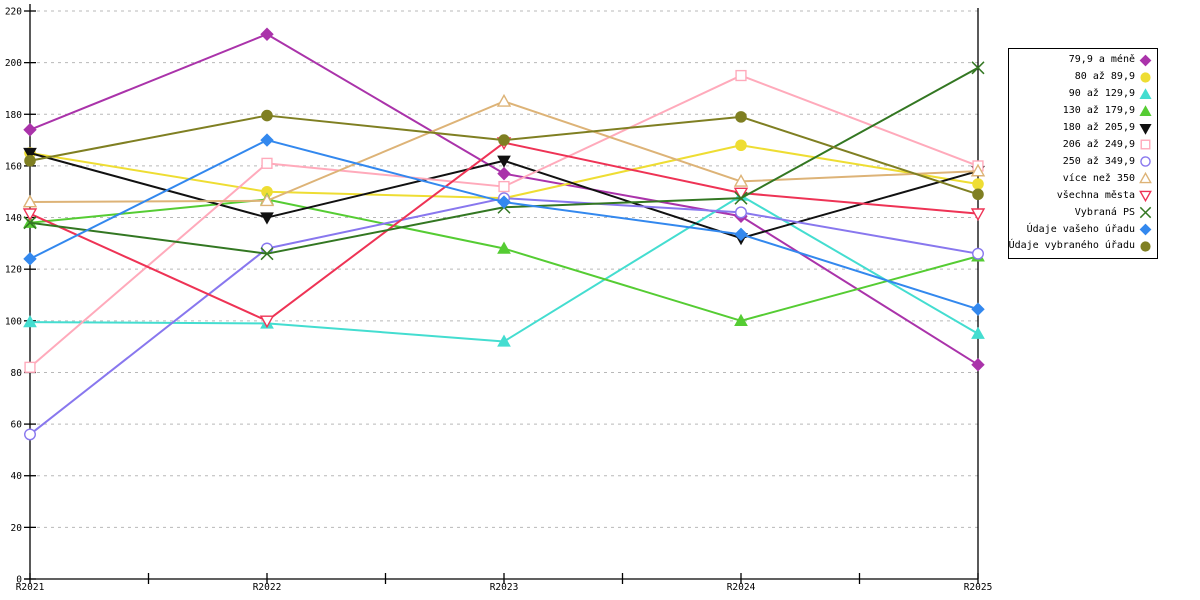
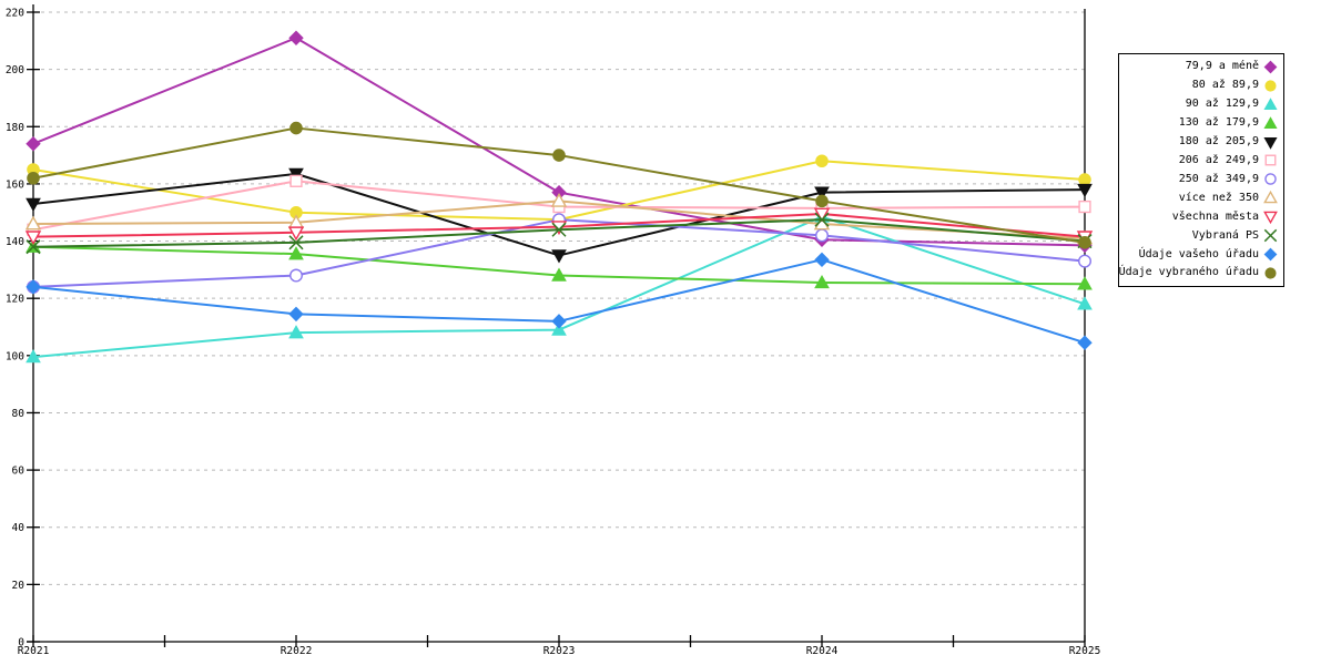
180 až 205,9/R2021: 165 -> 153
206 až 249,9/R2021: 82 -> 144
250 až 349,9/R2021: 56 -> 124
90 až 129,9/R2022: 99 -> 108
130 až 179,9/R2022: 147 -> 136
180 až 205,9/R2022: 140 -> 164
všechna města/R2022: 100 -> 143
Vybraná PS/R2022: 126 -> 140
Údaje vašeho úřadu/R2022: 170 -> 114
90 až 129,9/R2023: 92 -> 109
180 až 205,9/R2023: 162 -> 135
více než 350/R2023: 185 -> 154
všechna města/R2023: 169 -> 145
Údaje vašeho úřadu/R2023: 146 -> 112
130 až 179,9/R2024: 100 -> 126
180 až 205,9/R2024: 132 -> 157
206 až 249,9/R2024: 195 -> 152
více než 350/R2024: 154 -> 146
Údaje vybraného úřadu/R2024: 179 -> 154
79,9 a méně/R2025: 83 -> 138
80 až 89,9/R2025: 153 -> 162
90 až 129,9/R2025: 95 -> 118
206 až 249,9/R2025: 160 -> 152
250 až 349,9/R2025: 126 -> 133
více než 350/R2025: 158 -> 141
Vybraná PS/R2025: 198 -> 140
Údaje vybraného úřadu/R2025: 149 -> 140
